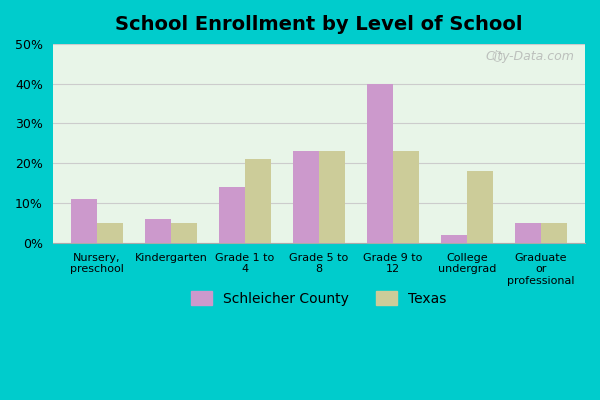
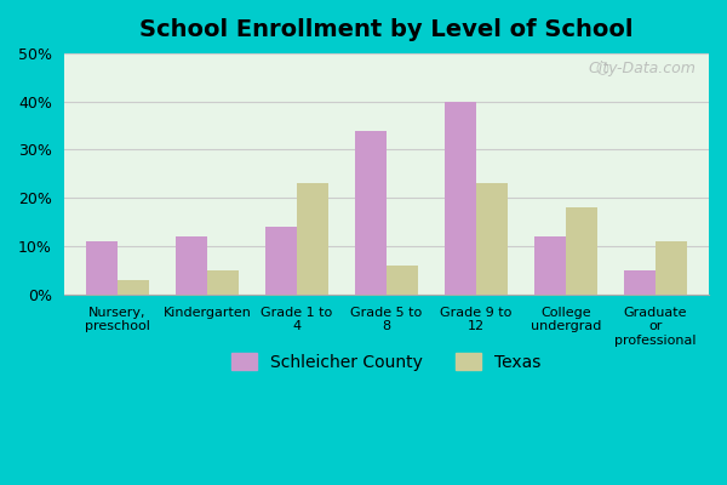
Texas/Nursery, preschool: 5% -> 3%
Schleicher County/Kindergarten: 6% -> 12%
Texas/Grade 1 to 4: 21% -> 23%
Schleicher County/Grade 5 to 8: 23% -> 34%
Texas/Grade 5 to 8: 23% -> 6%
Schleicher County/College undergrad: 2% -> 12%
Texas/Graduate or professional: 5% -> 11%
